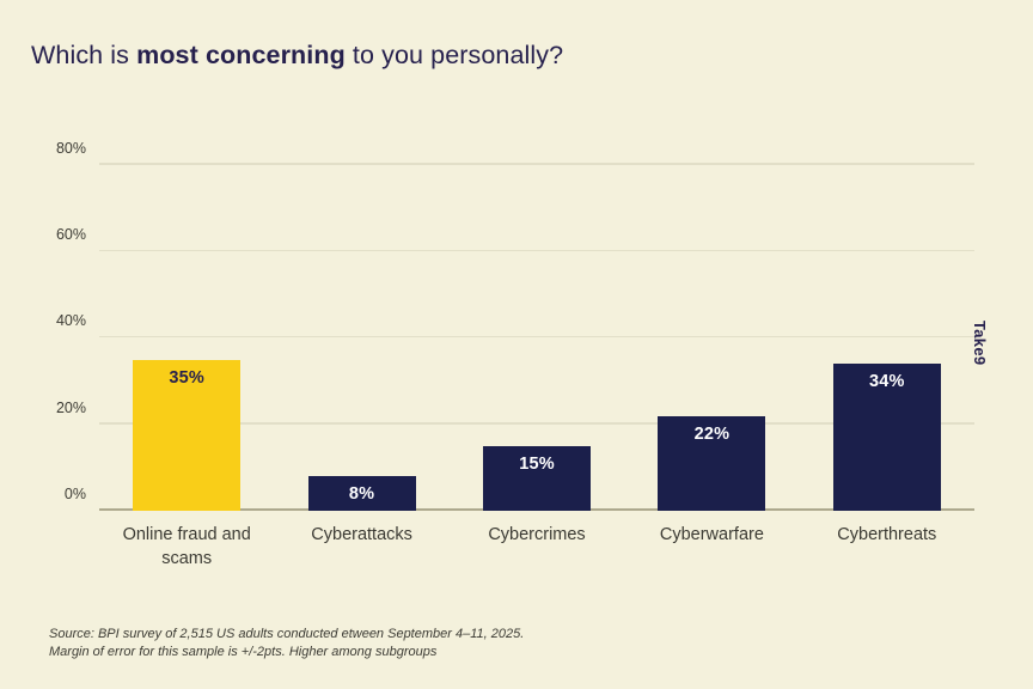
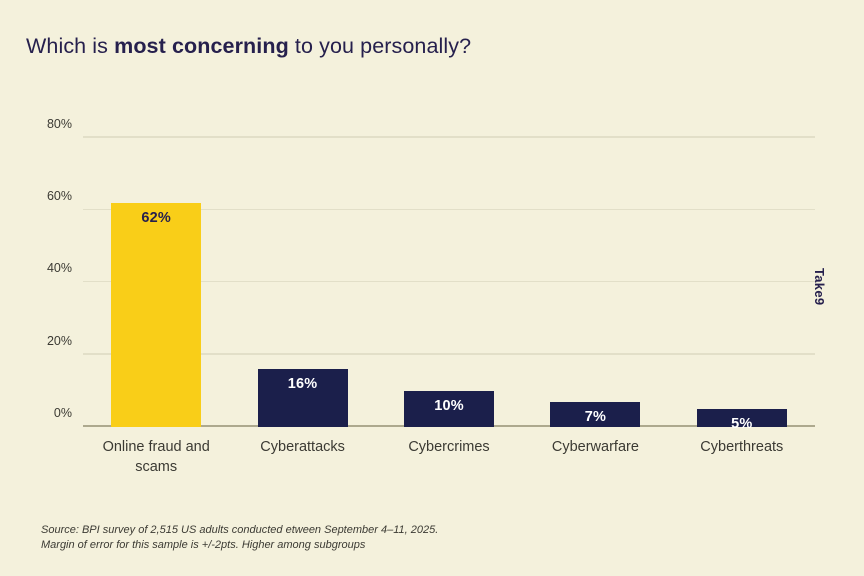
Online fraud and scams: 35% -> 62%
Cyberattacks: 8% -> 16%
Cybercrimes: 15% -> 10%
Cyberwarfare: 22% -> 7%
Cyberthreats: 34% -> 5%
